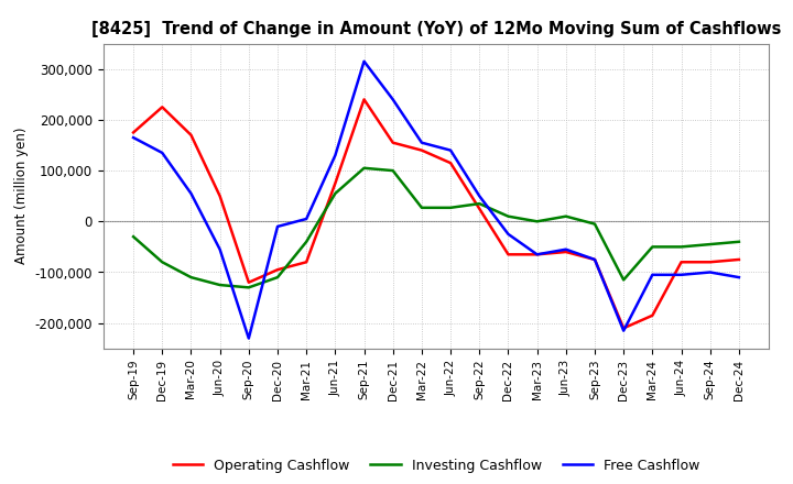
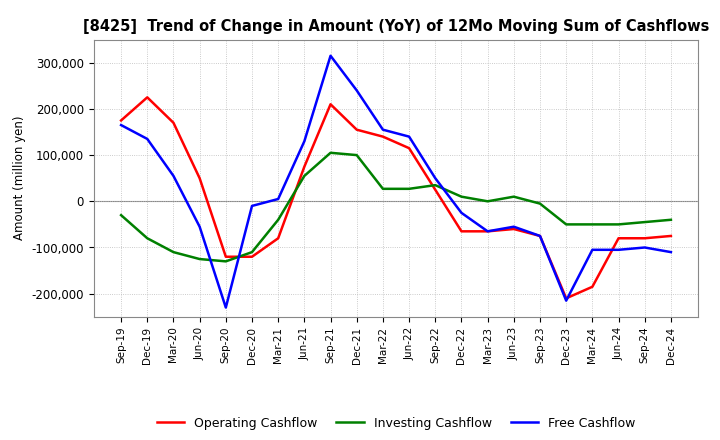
Operating Cashflow/Dec-20: -95,000 -> -120,000
Operating Cashflow/Sep-21: 240,000 -> 210,000
Investing Cashflow/Dec-23: -115,000 -> -50,000
